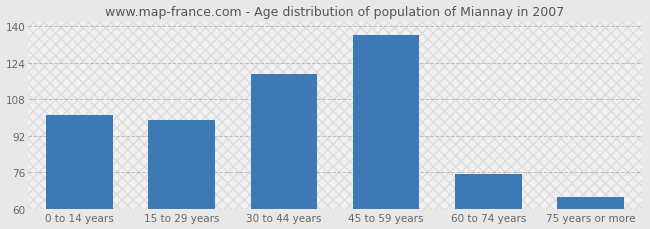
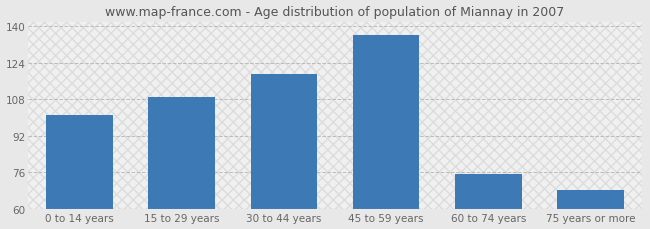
15 to 29 years: 99 -> 109
75 years or more: 65 -> 68
